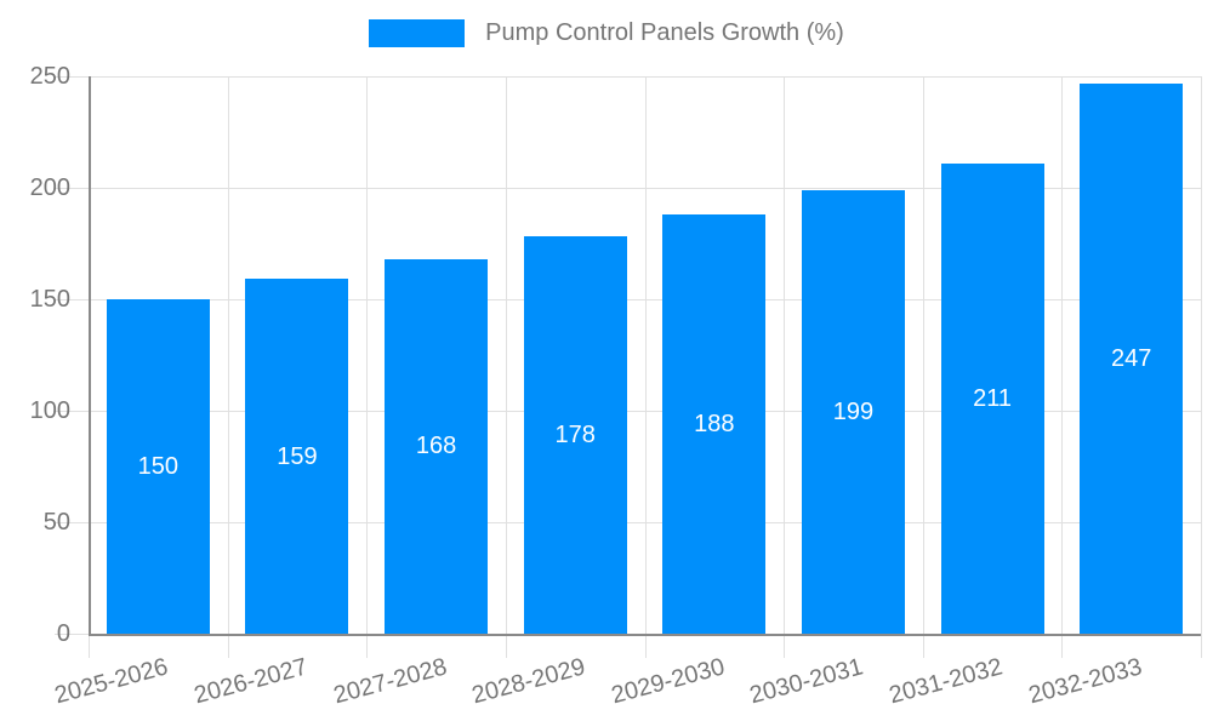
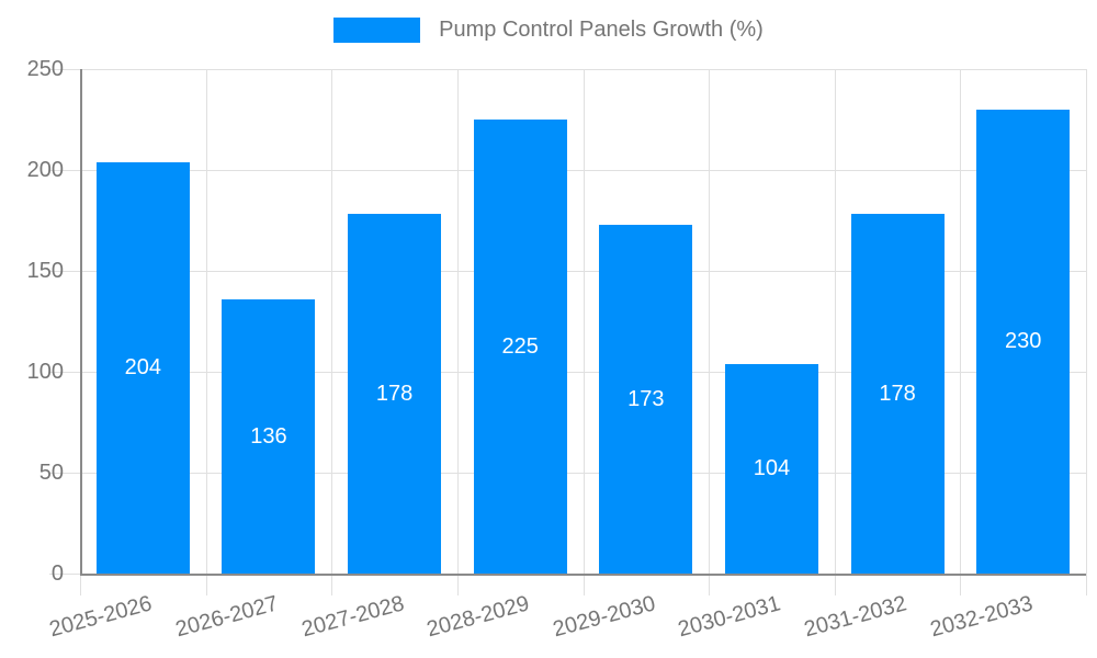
2025-2026: 150 -> 204
2026-2027: 159 -> 136
2027-2028: 168 -> 178
2028-2029: 178 -> 225
2029-2030: 188 -> 173
2030-2031: 199 -> 104
2031-2032: 211 -> 178
2032-2033: 247 -> 230
